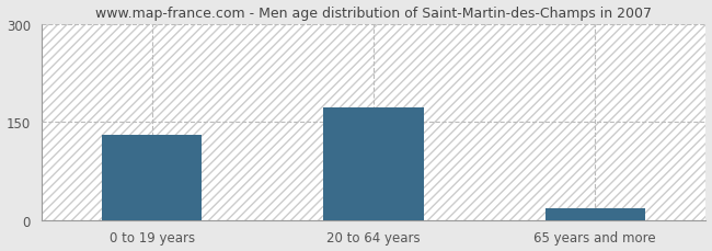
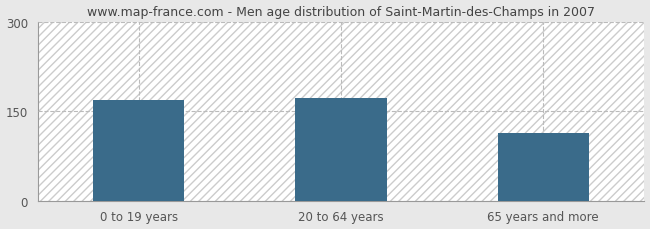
0 to 19 years: 130 -> 168
65 years and more: 18 -> 114
